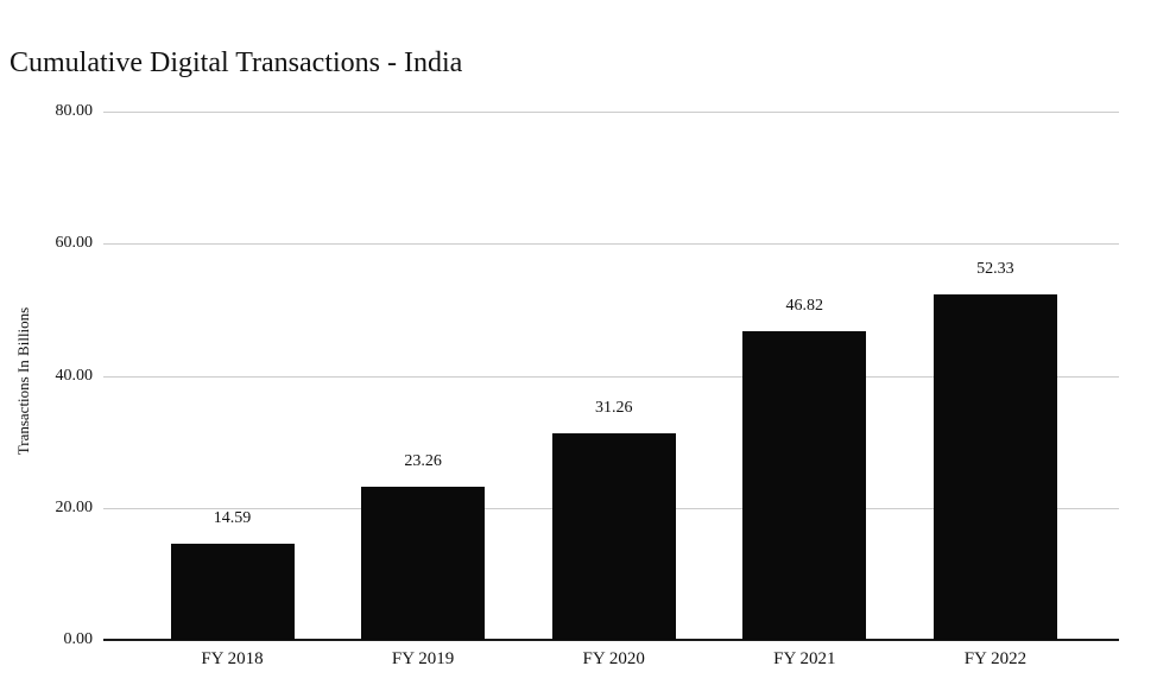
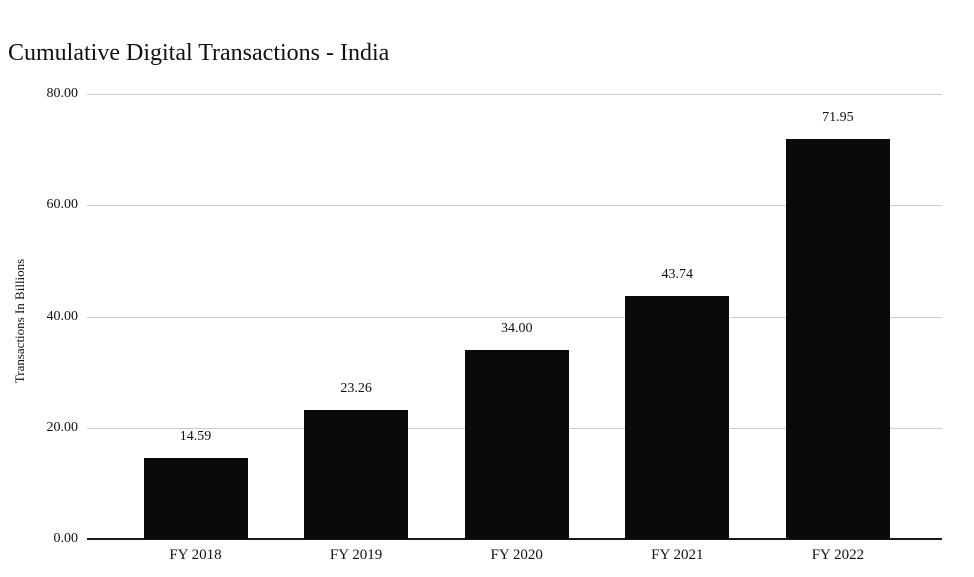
FY 2020: 31.26 -> 34.00
FY 2021: 46.82 -> 43.74
FY 2022: 52.33 -> 71.95
